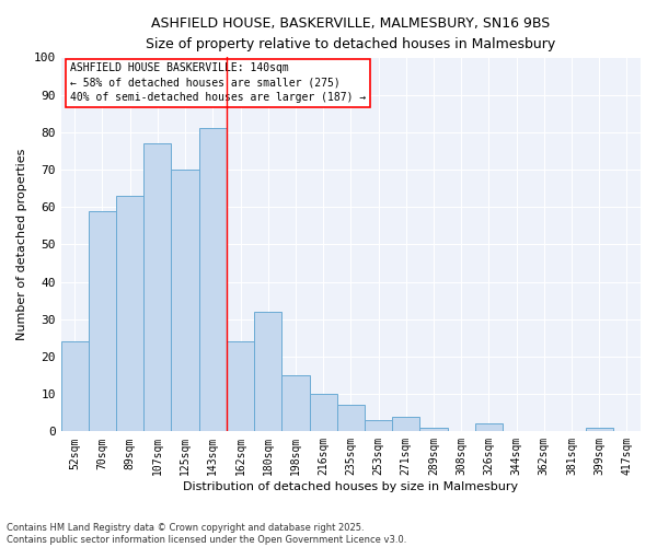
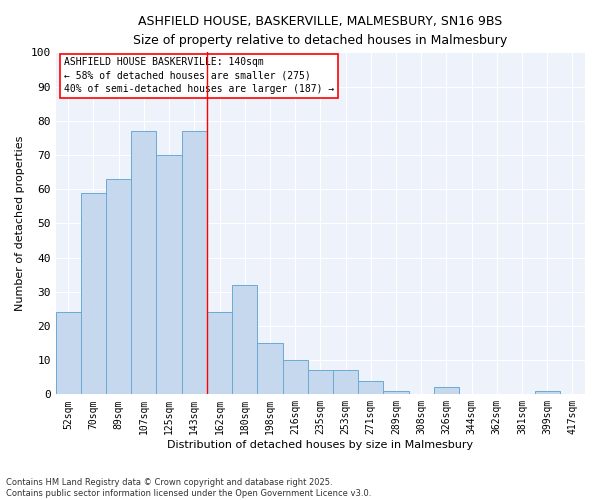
143sqm: 81 -> 77
253sqm: 3 -> 7
